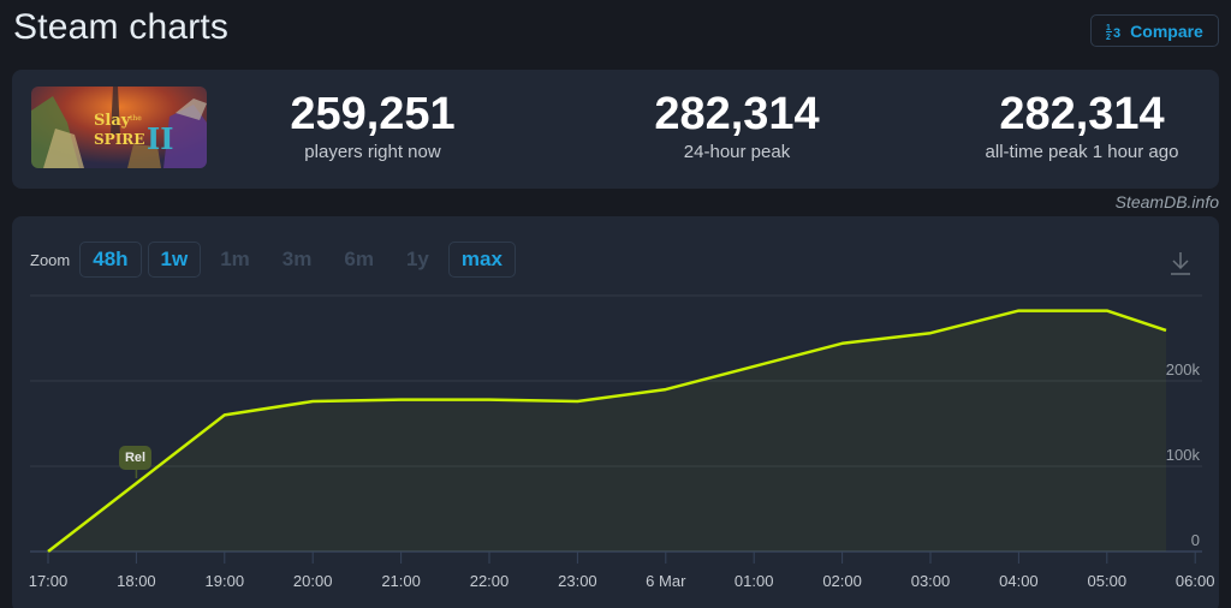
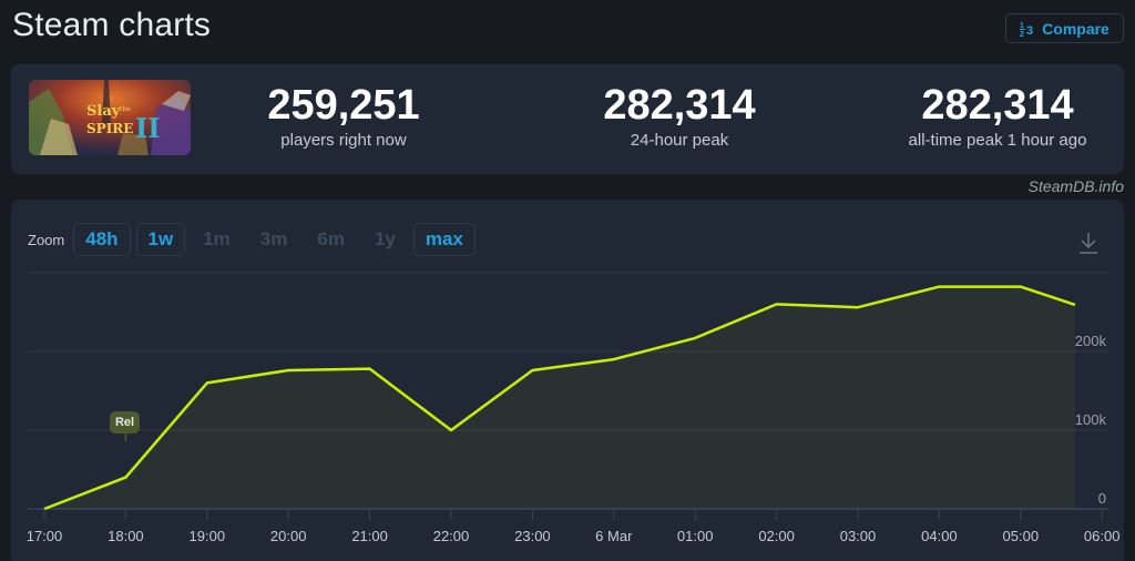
18:00: 80k -> 40k
22:00: 180k -> 100k
02:00: 240k -> 260k
